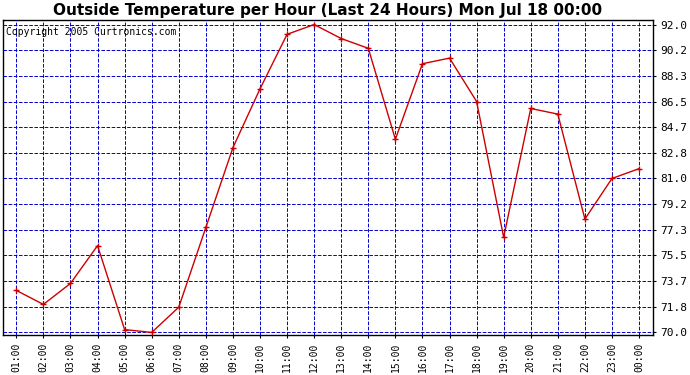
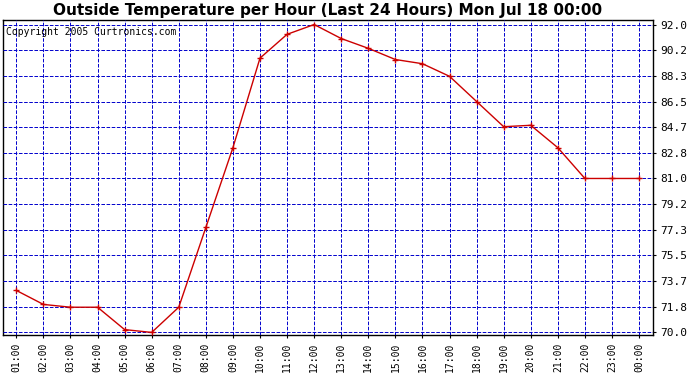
03:00: 73.5 -> 71.8
04:00: 76.2 -> 71.8
10:00: 87.4 -> 89.6
15:00: 83.8 -> 89.5
17:00: 89.6 -> 88.3
19:00: 76.8 -> 84.7
20:00: 86.0 -> 84.8
21:00: 85.6 -> 83.2
22:00: 78.1 -> 81.0
00:00: 81.7 -> 81.0
